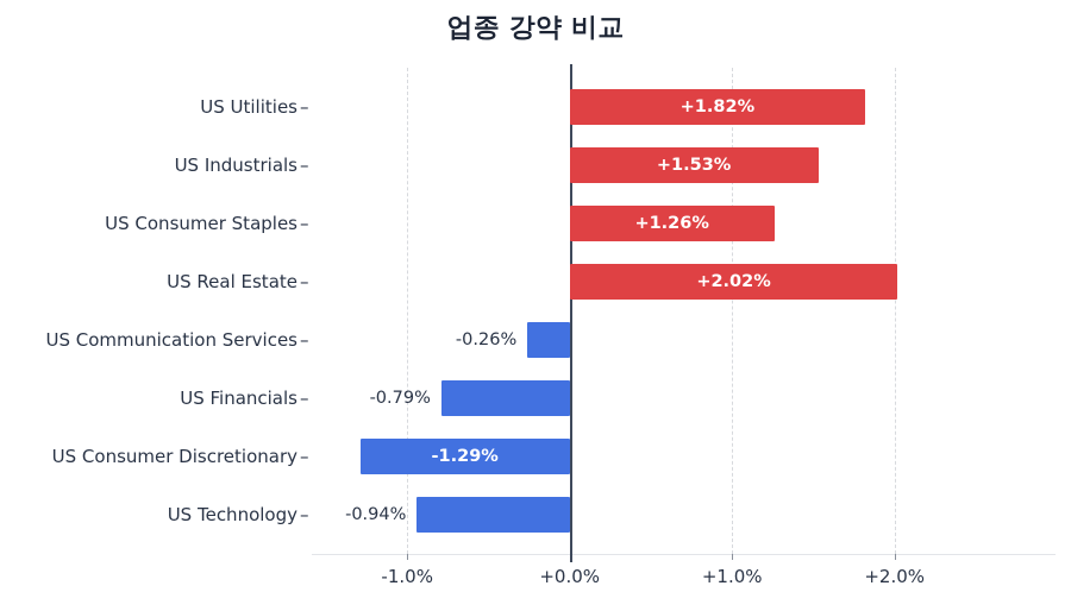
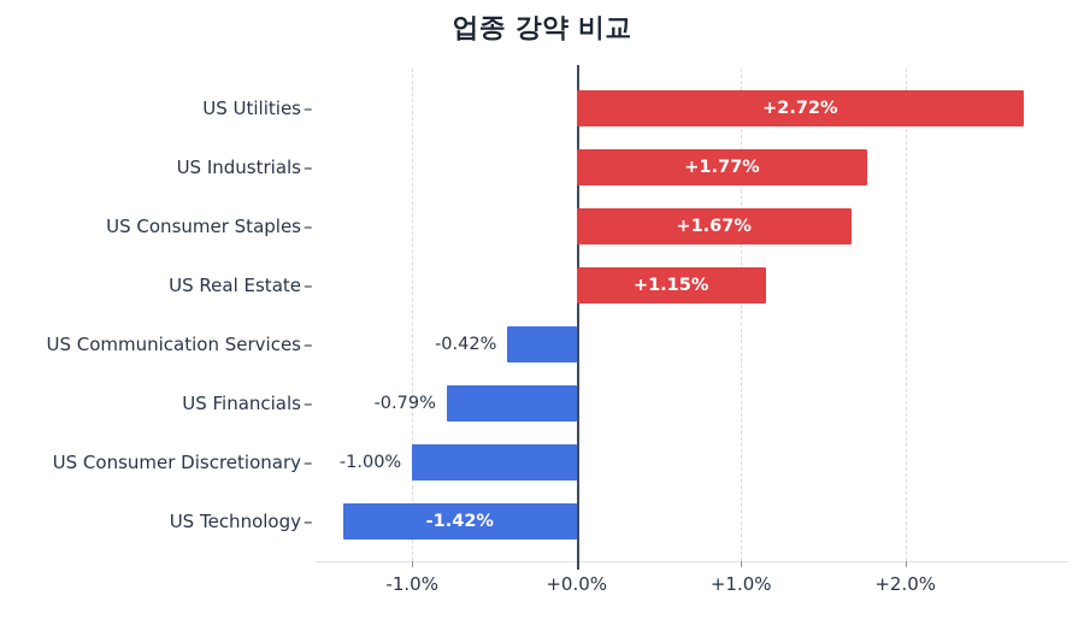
US Utilities: +1.82% -> +2.72%
US Industrials: +1.53% -> +1.77%
US Consumer Staples: +1.26% -> +1.67%
US Real Estate: +2.02% -> +1.15%
US Communication Services: -0.26% -> -0.42%
US Consumer Discretionary: -1.29% -> -1.00%
US Technology: -0.94% -> -1.42%
